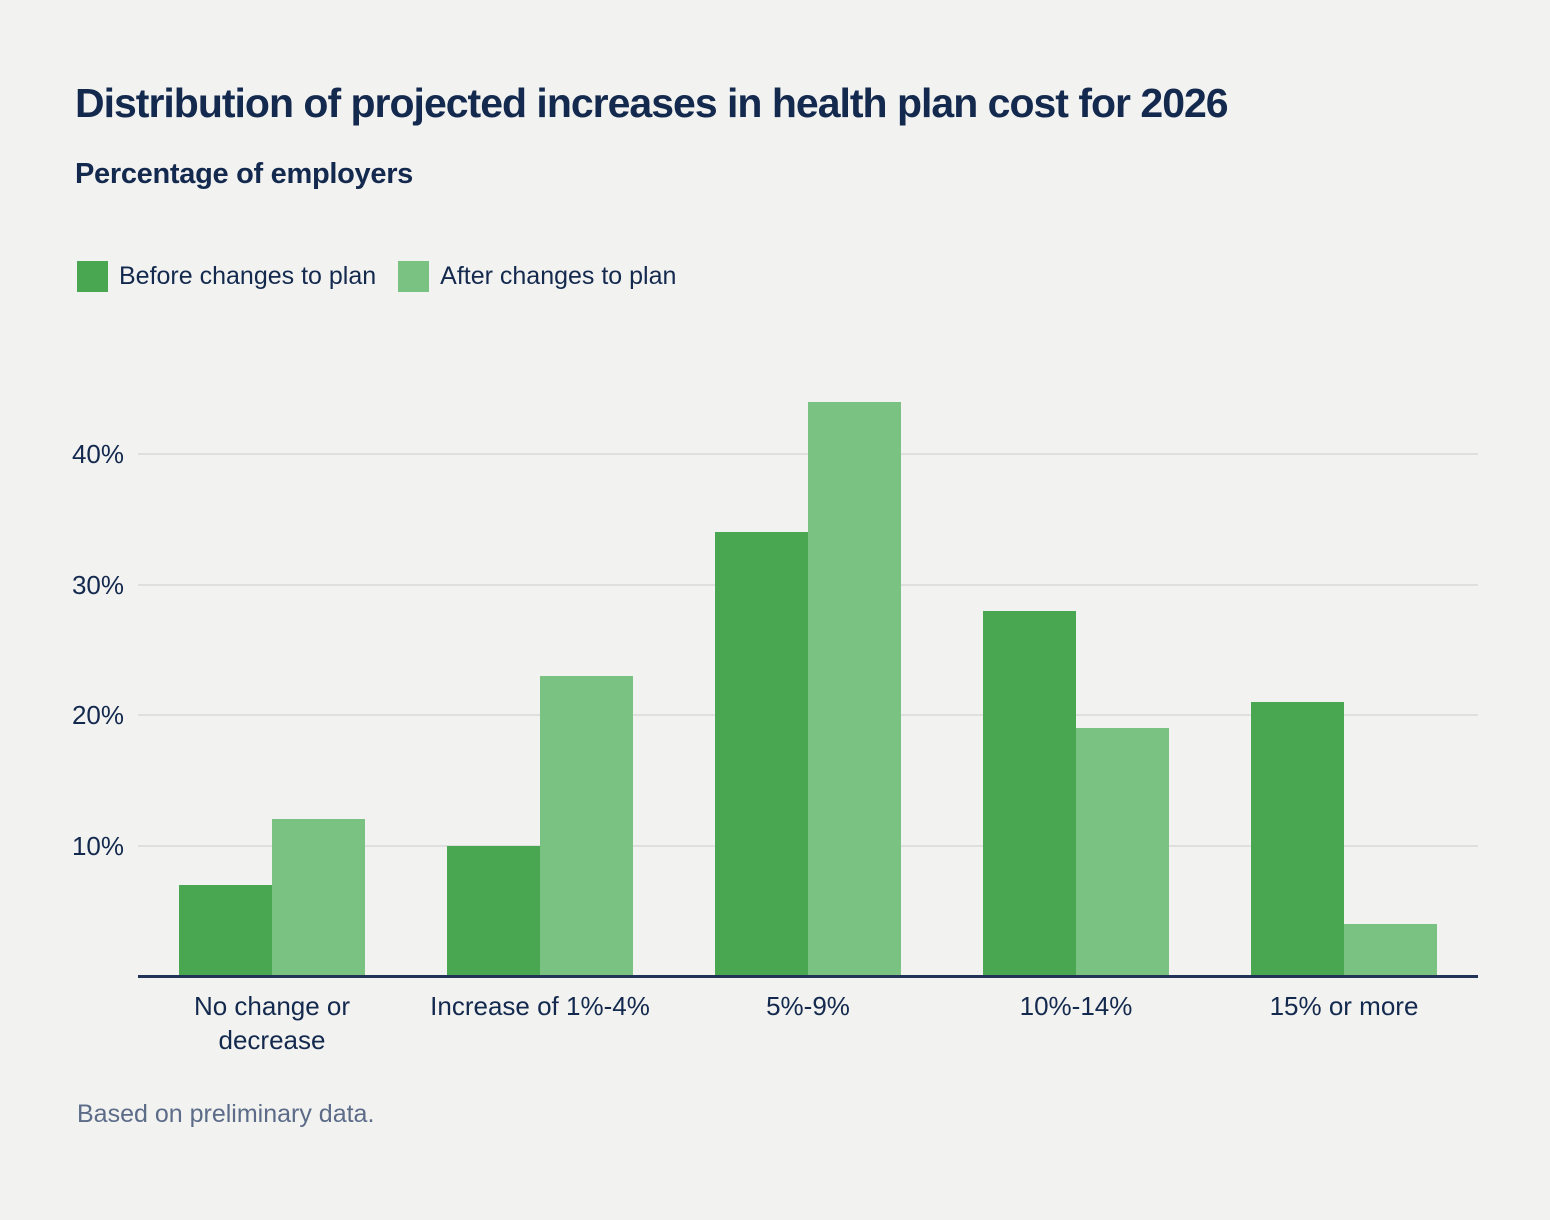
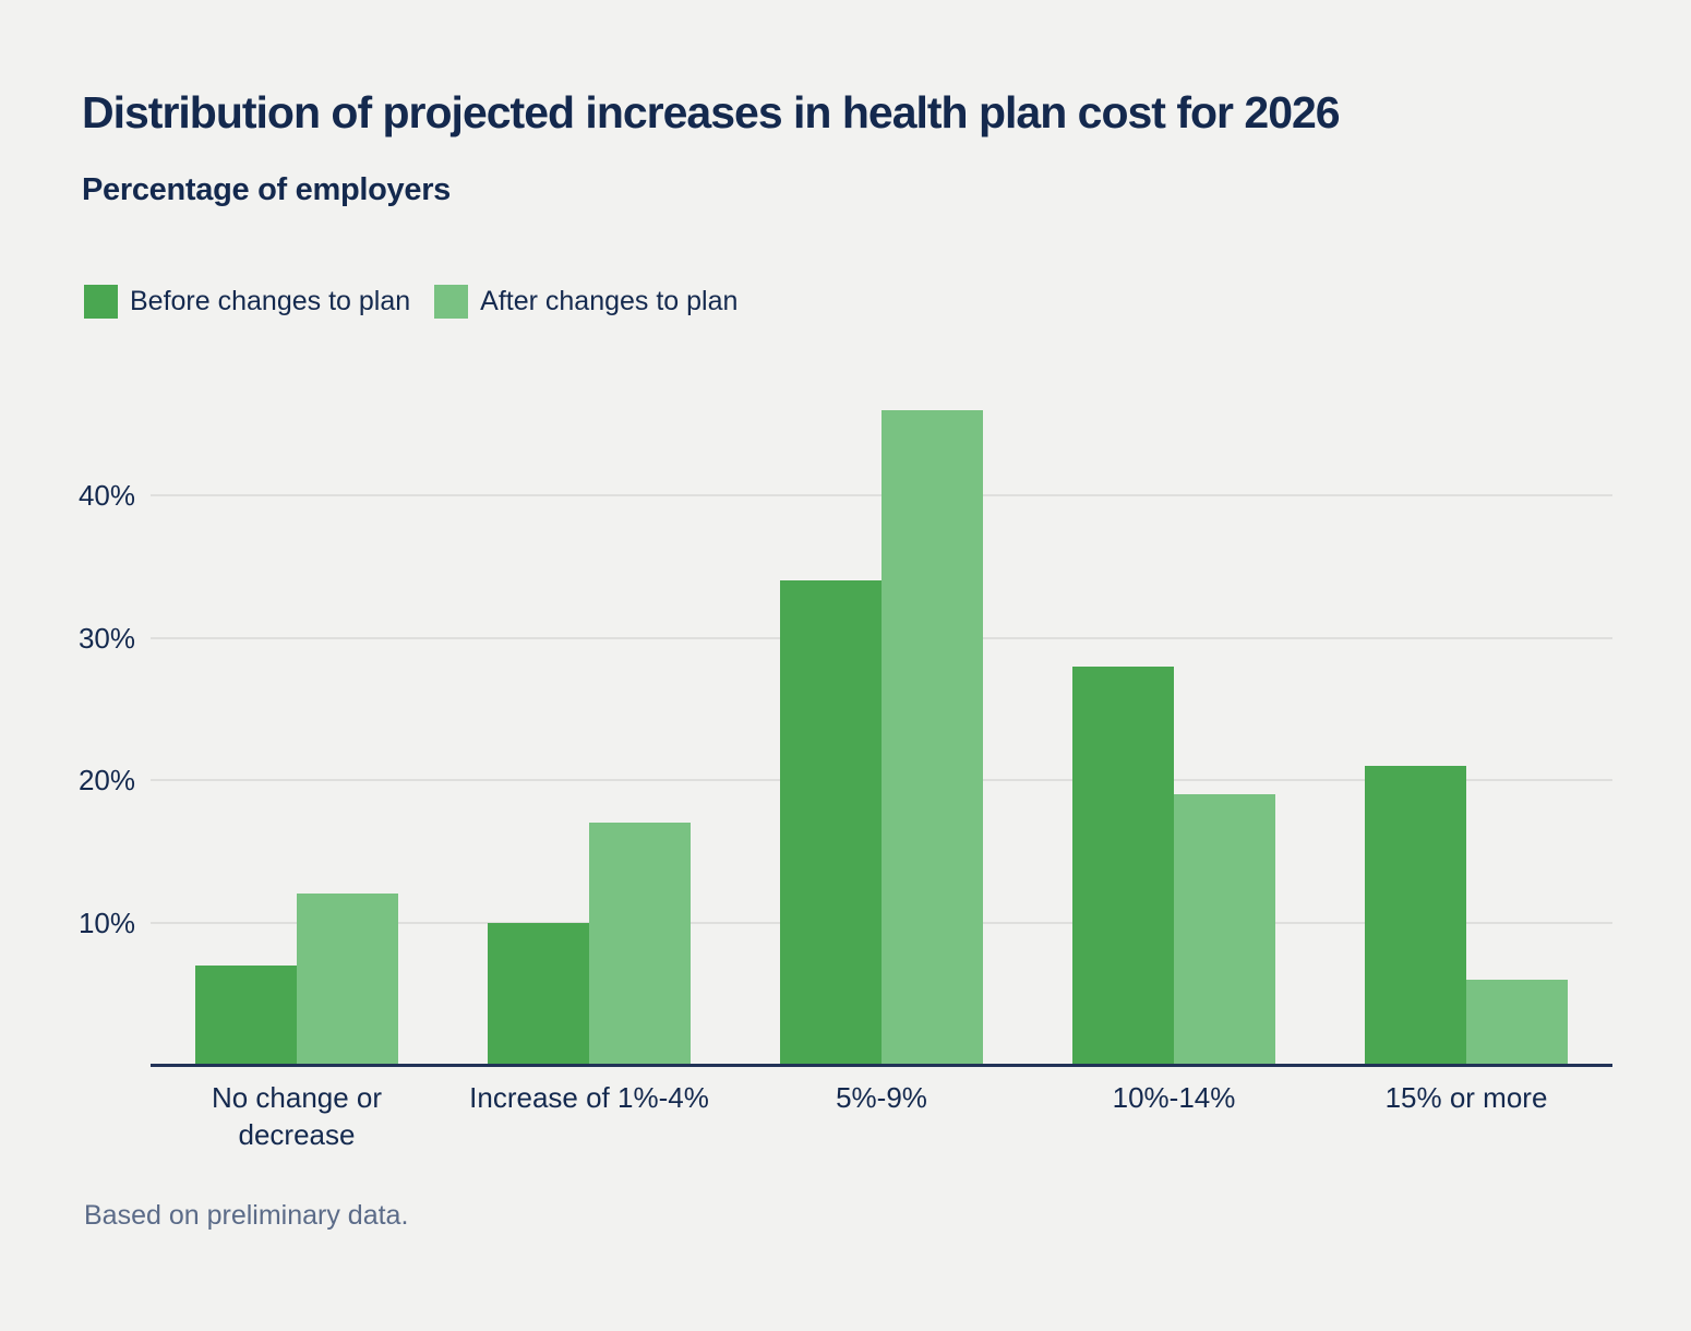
After changes to plan/Increase of 1%-4%: 23% -> 17%
After changes to plan/5%-9%: 44% -> 46%
After changes to plan/15% or more: 4% -> 6%
